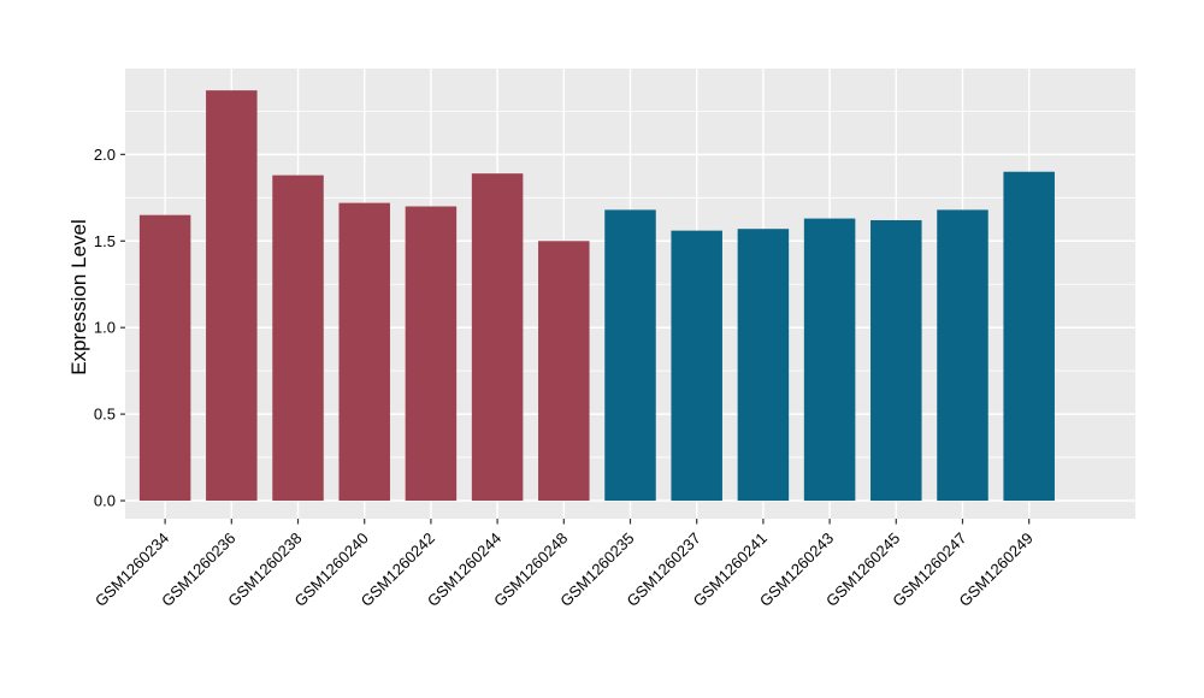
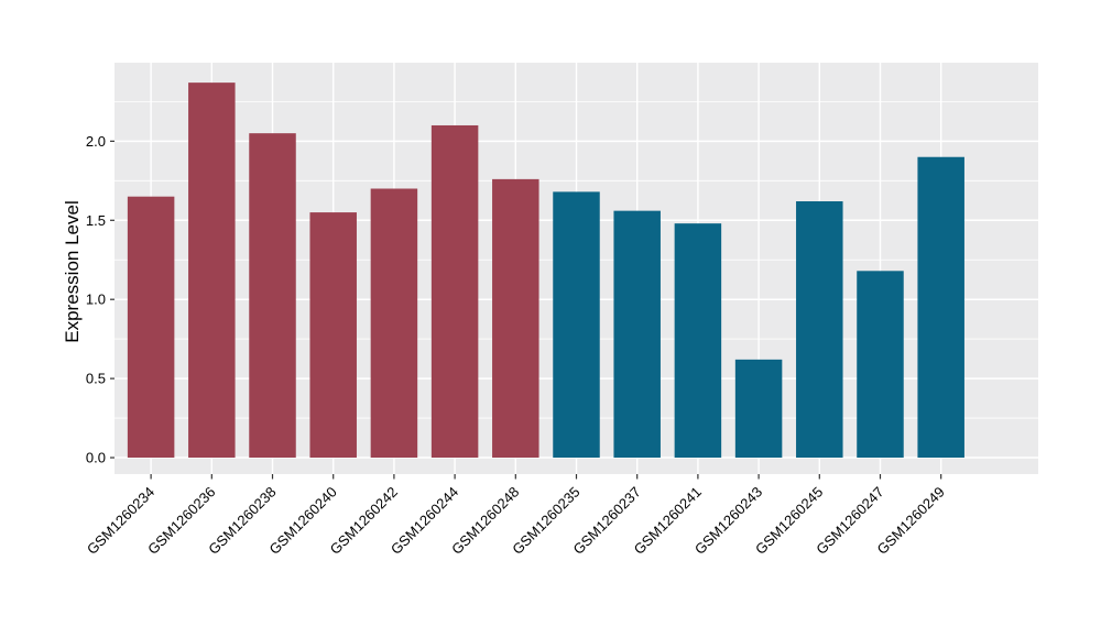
GSM1260238: 1.88 -> 2.05
GSM1260240: 1.72 -> 1.55
GSM1260244: 1.89 -> 2.10
GSM1260248: 1.50 -> 1.76
GSM1260241: 1.57 -> 1.48
GSM1260243: 1.63 -> 0.62
GSM1260247: 1.68 -> 1.18
